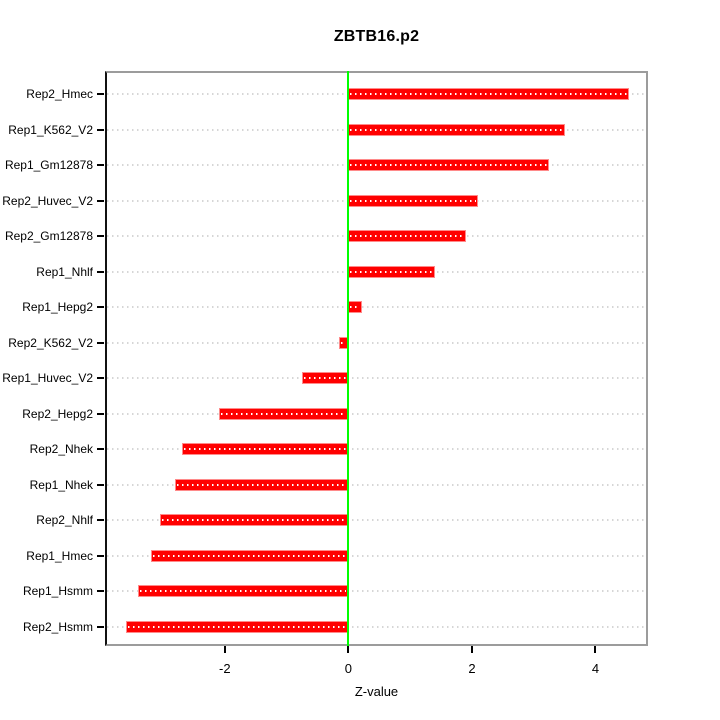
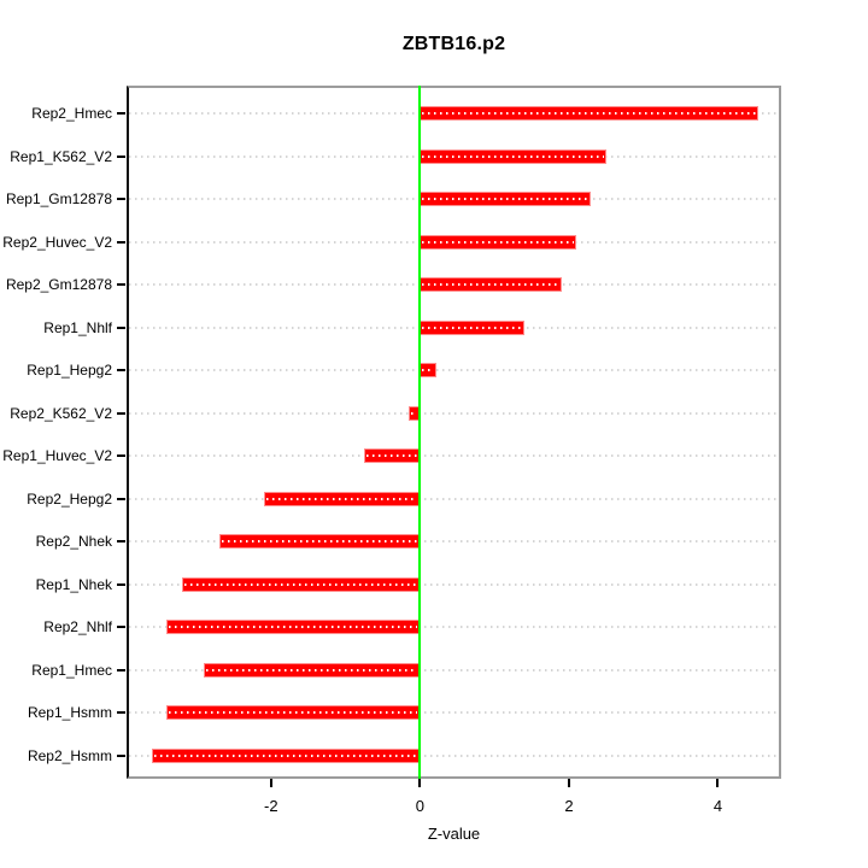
Rep1_K562_V2: 3.5 -> 2.5
Rep1_Gm12878: 3.2 -> 2.3
Rep1_Nhek: -2.8 -> -3.2
Rep2_Nhlf: -3.0 -> -3.4
Rep1_Hmec: -3.2 -> -2.9
